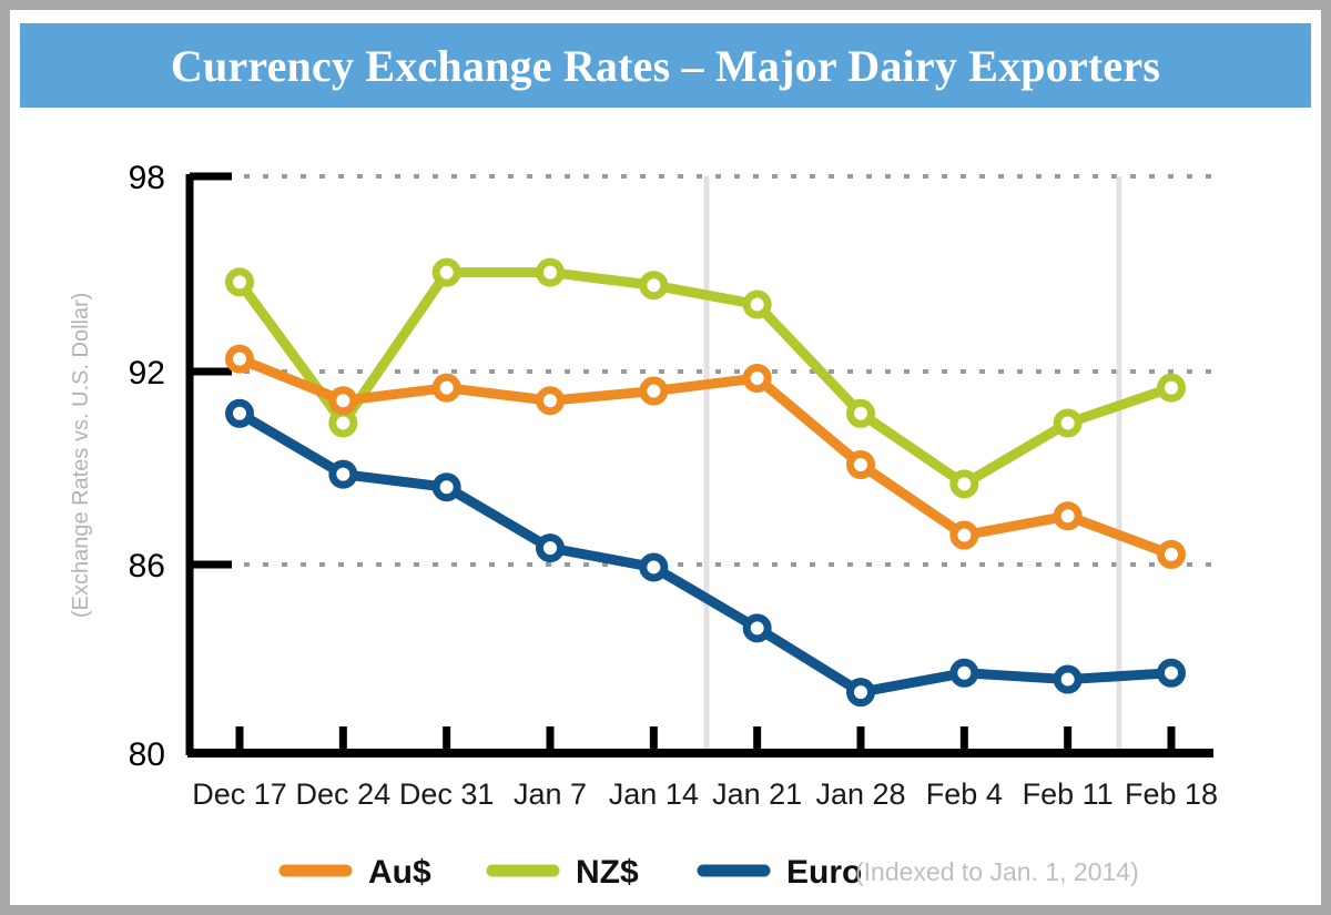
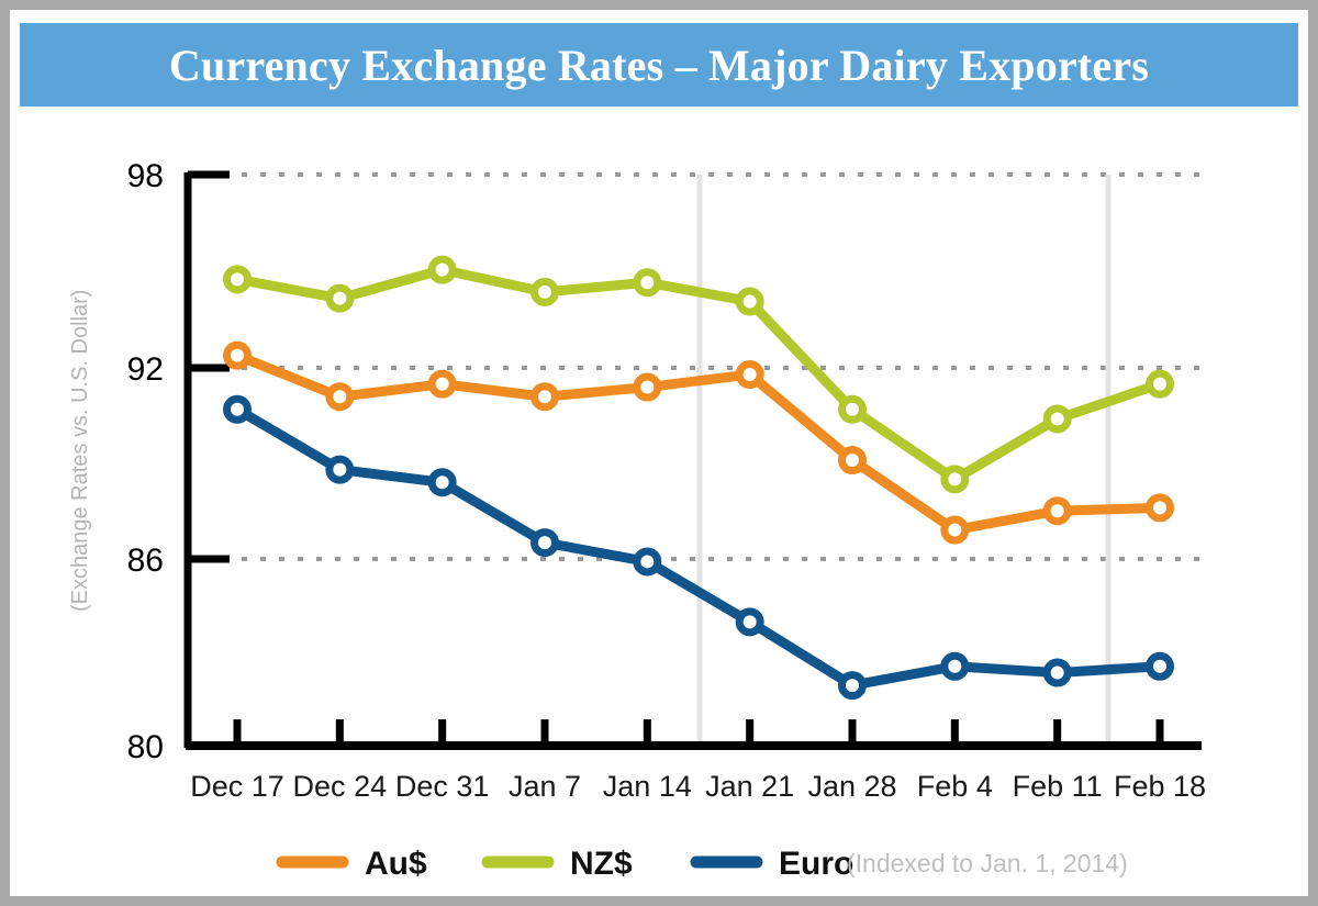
NZ$/Dec 24: 90.3 -> 94.1
NZ$/Jan 7: 95.0 -> 94.3
Au$/Feb 18: 86.2 -> 87.5
